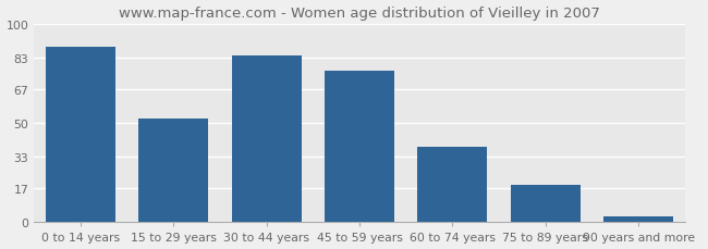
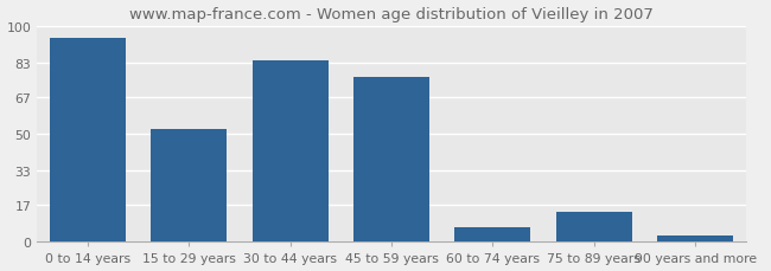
0 to 14 years: 88 -> 94
60 to 74 years: 38 -> 7
75 to 89 years: 19 -> 14
